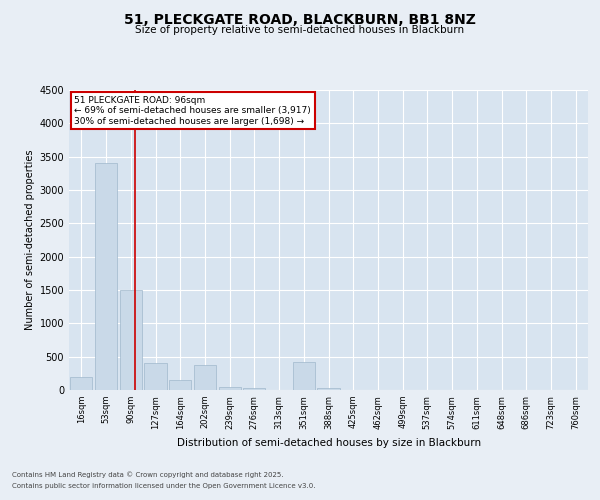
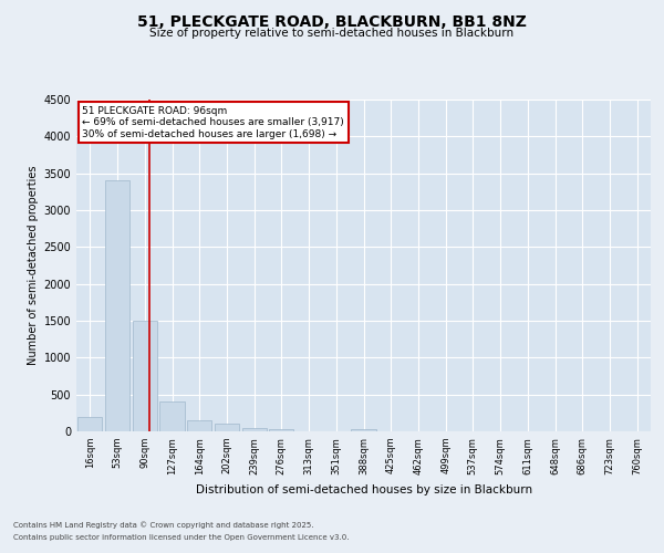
202sqm: 380 -> 100
351sqm: 420 -> 0
